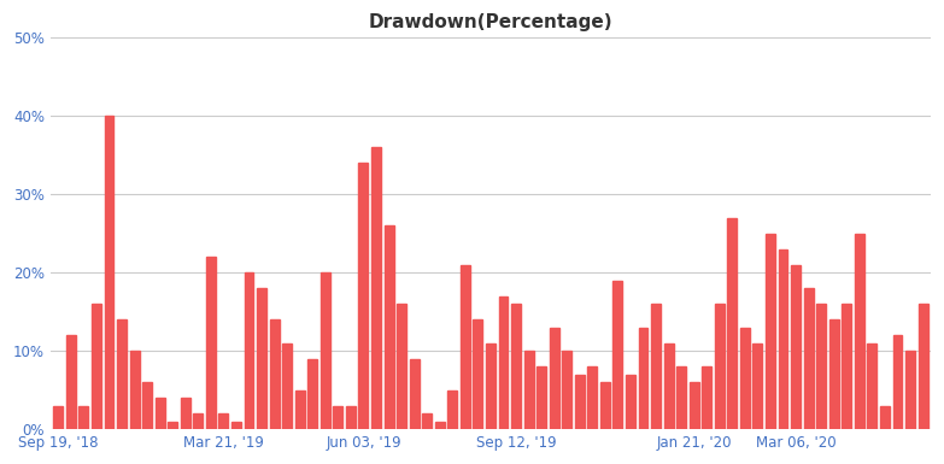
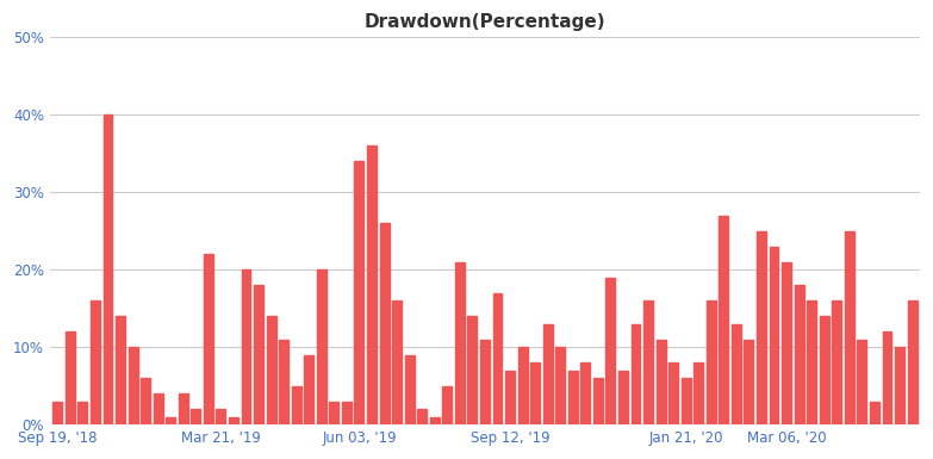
Sep 12, '19: 16% -> 7%
